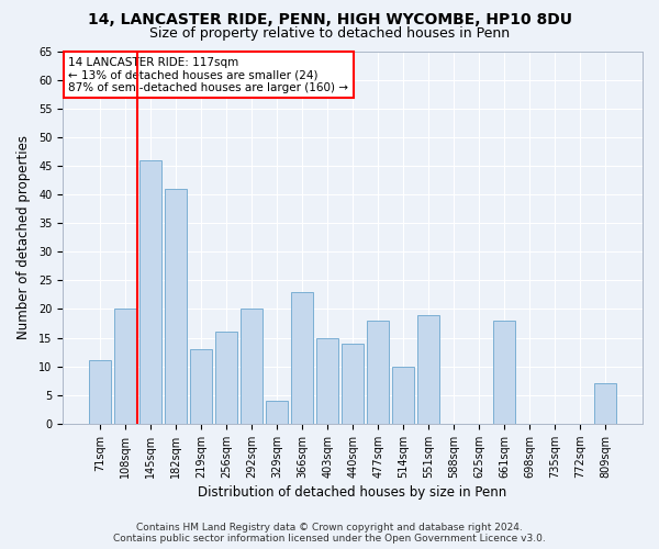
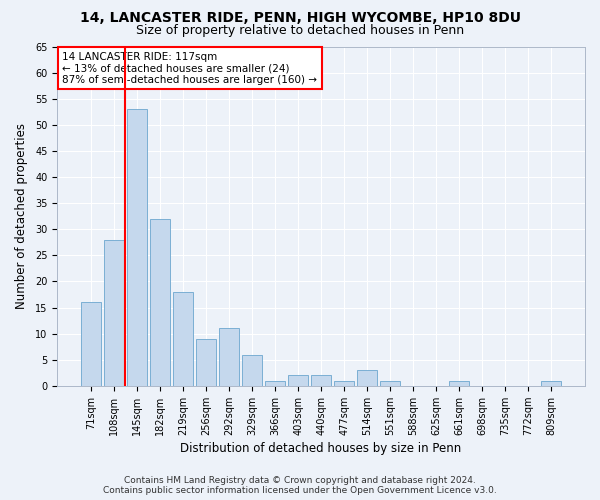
71sqm: 11 -> 16
108sqm: 20 -> 28
145sqm: 46 -> 53
182sqm: 41 -> 32
219sqm: 13 -> 18
256sqm: 16 -> 9
292sqm: 20 -> 11
329sqm: 4 -> 6
366sqm: 23 -> 1
403sqm: 15 -> 2
440sqm: 14 -> 2
477sqm: 18 -> 1
514sqm: 10 -> 3
551sqm: 19 -> 1
661sqm: 18 -> 1
809sqm: 7 -> 1
